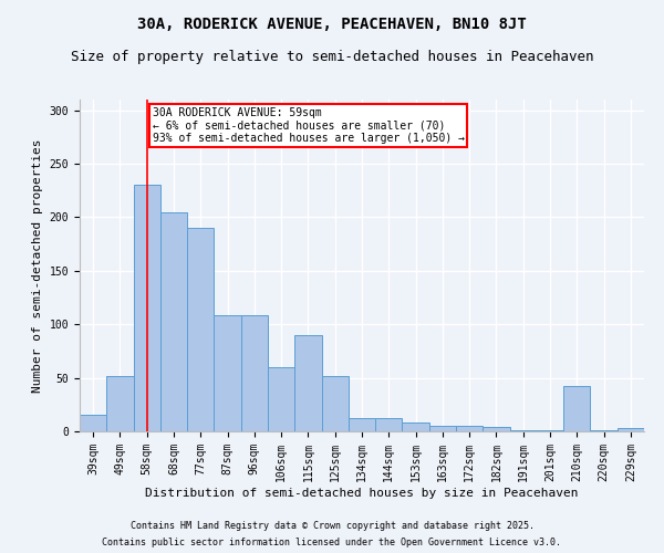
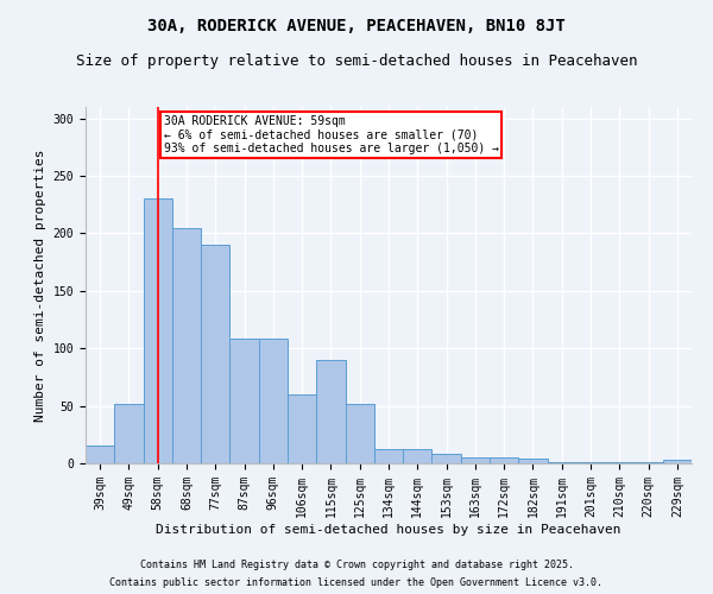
210sqm: 42 -> 1
